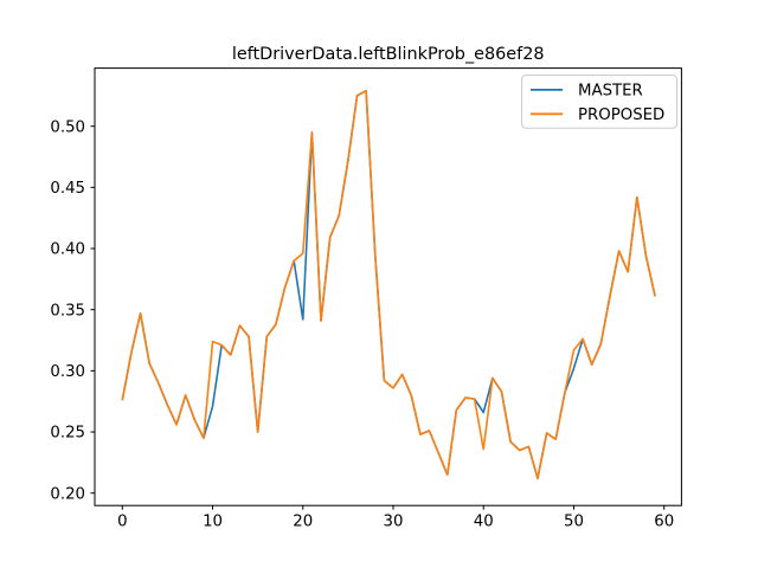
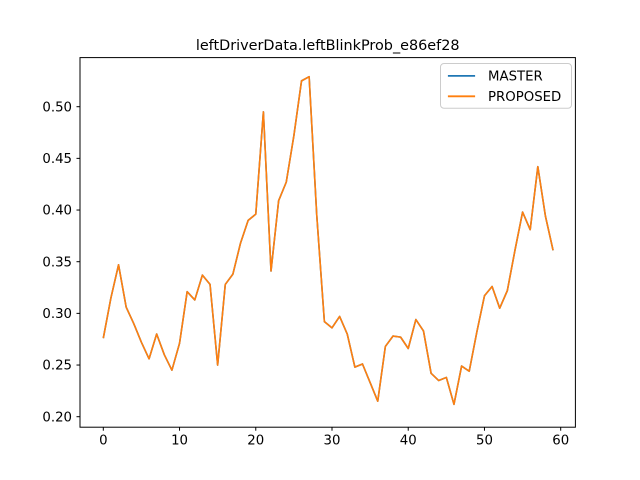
PROPOSED/10: 0.324 -> 0.271
MASTER/20: 0.342 -> 0.396
PROPOSED/40: 0.236 -> 0.266
MASTER/50: 0.302 -> 0.317
